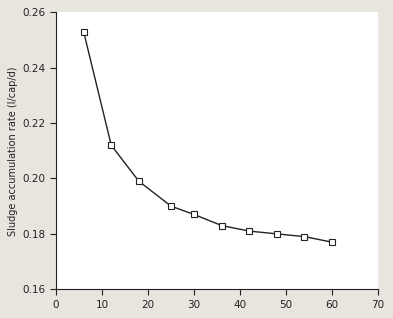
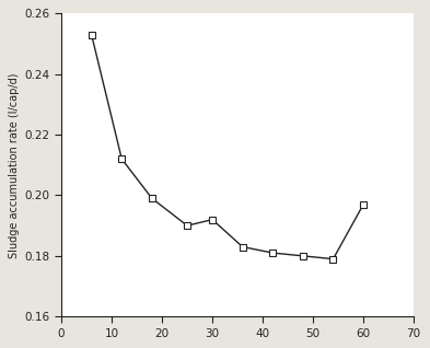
30: 0.187 -> 0.192
60: 0.177 -> 0.197
